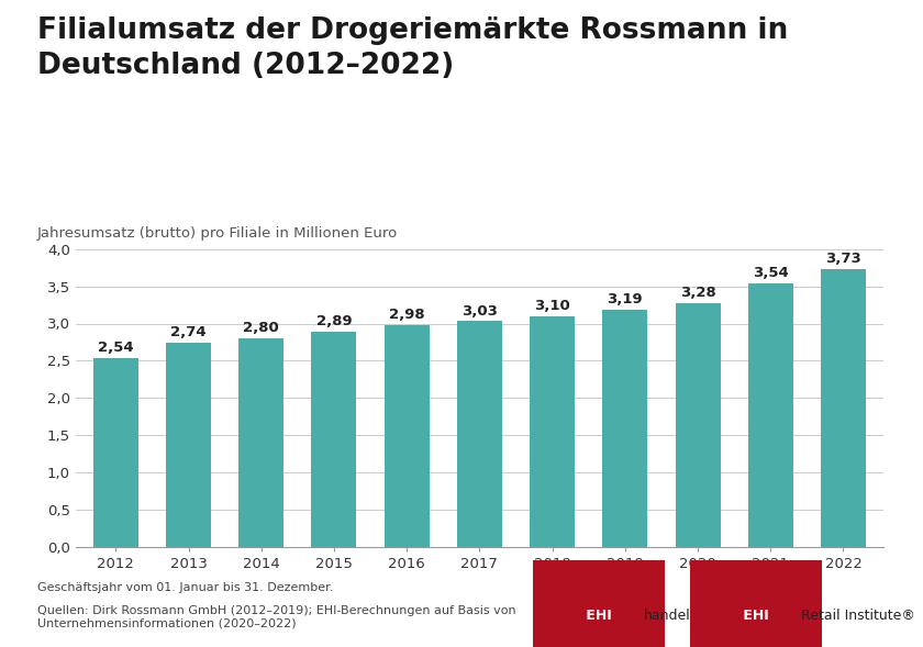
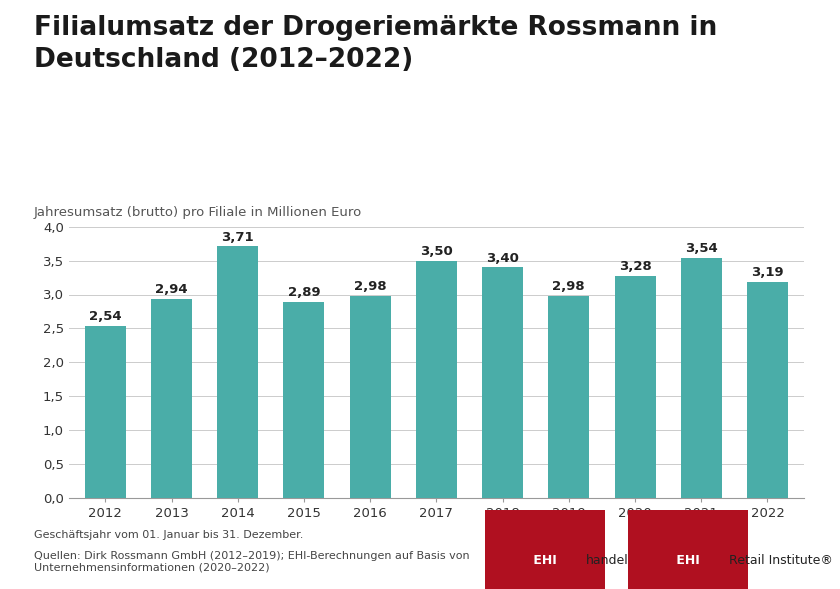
2013: 2,74 -> 2,94
2014: 2,80 -> 3,71
2017: 3,03 -> 3,50
2018: 3,10 -> 3,40
2019: 3,19 -> 2,98
2022: 3,73 -> 3,19
